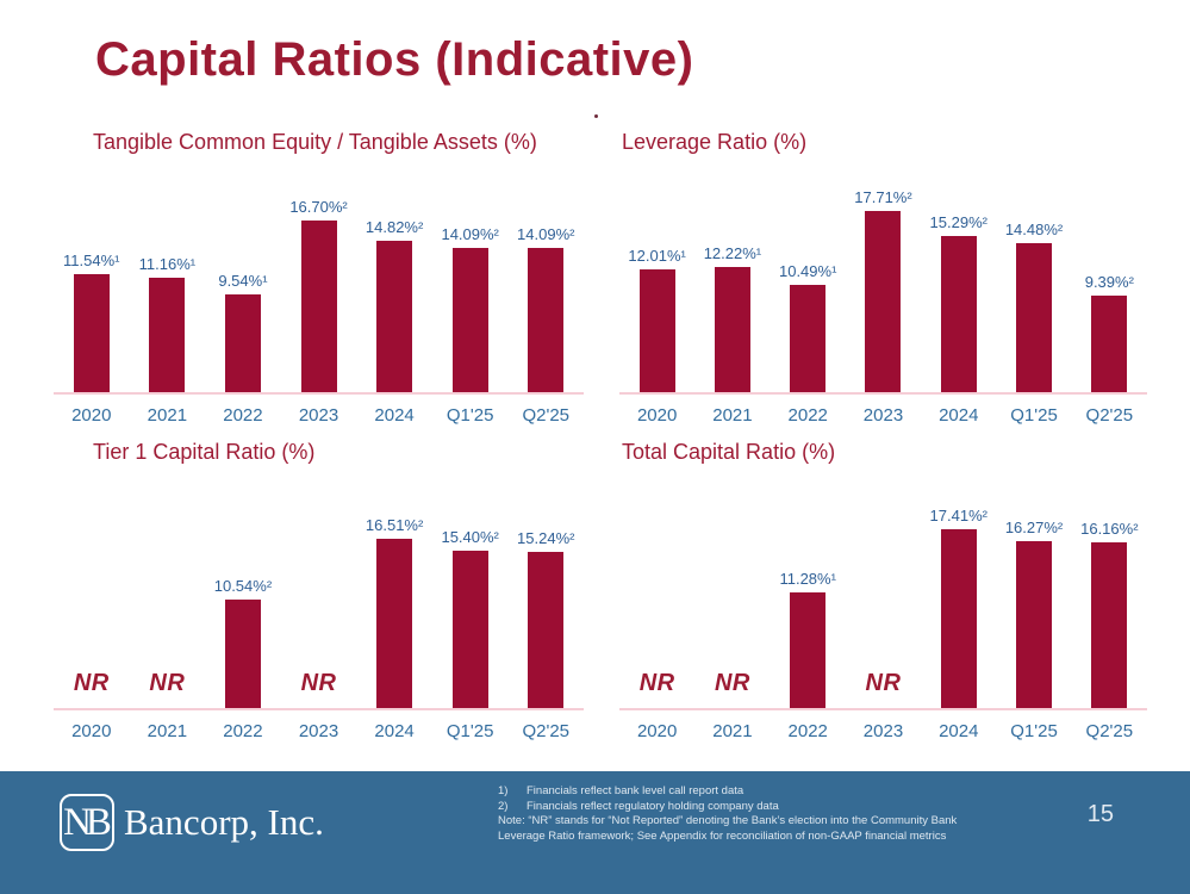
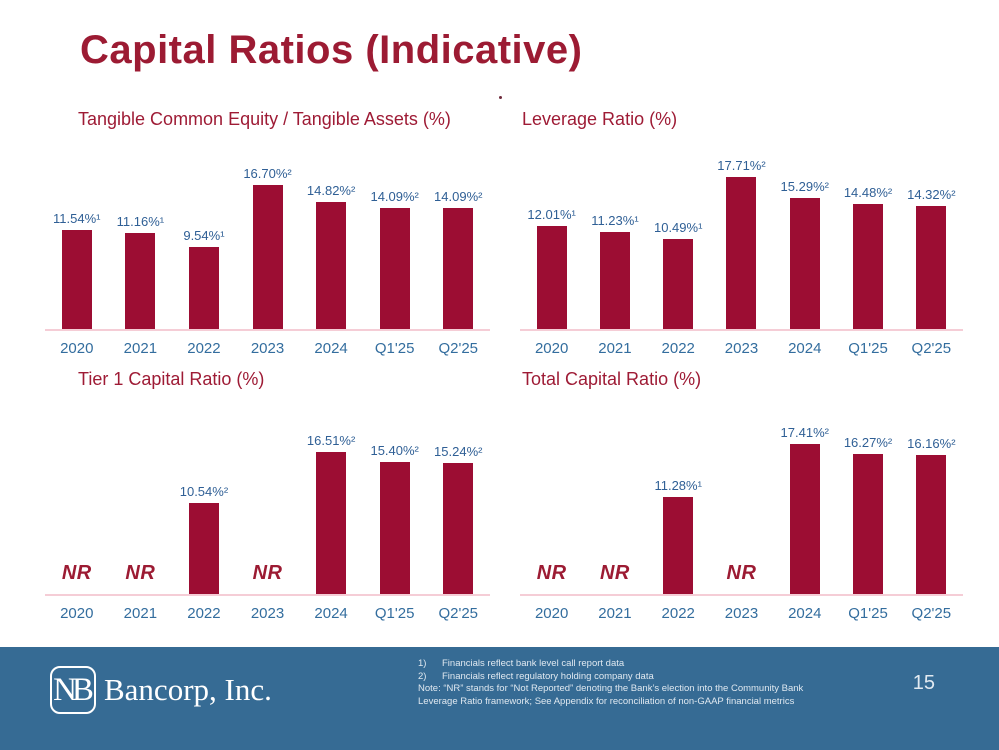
Leverage Ratio (%)/2021: 12.22 -> 11.23
Leverage Ratio (%)/Q2'25: 9.39 -> 14.32
